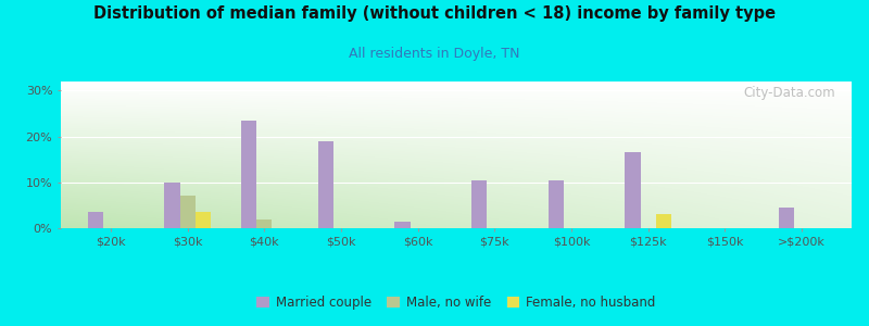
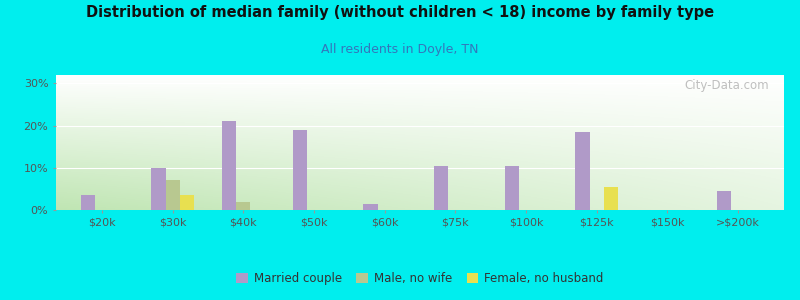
Married couple/$40k: 23.5% -> 21.0%
Married couple/$125k: 16.5% -> 18.5%
Female, no husband/$125k: 3.0% -> 5.5%
